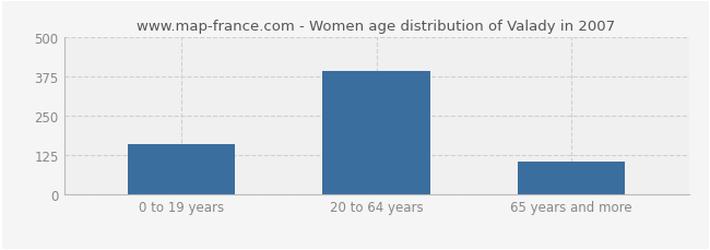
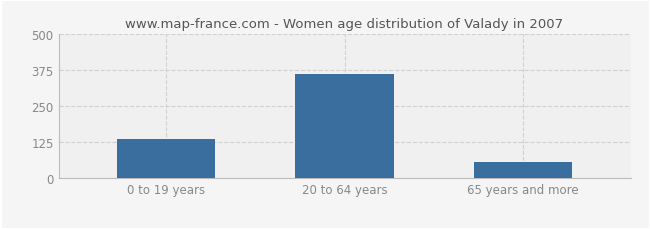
0 to 19 years: 160 -> 135
20 to 64 years: 390 -> 360
65 years and more: 105 -> 55
